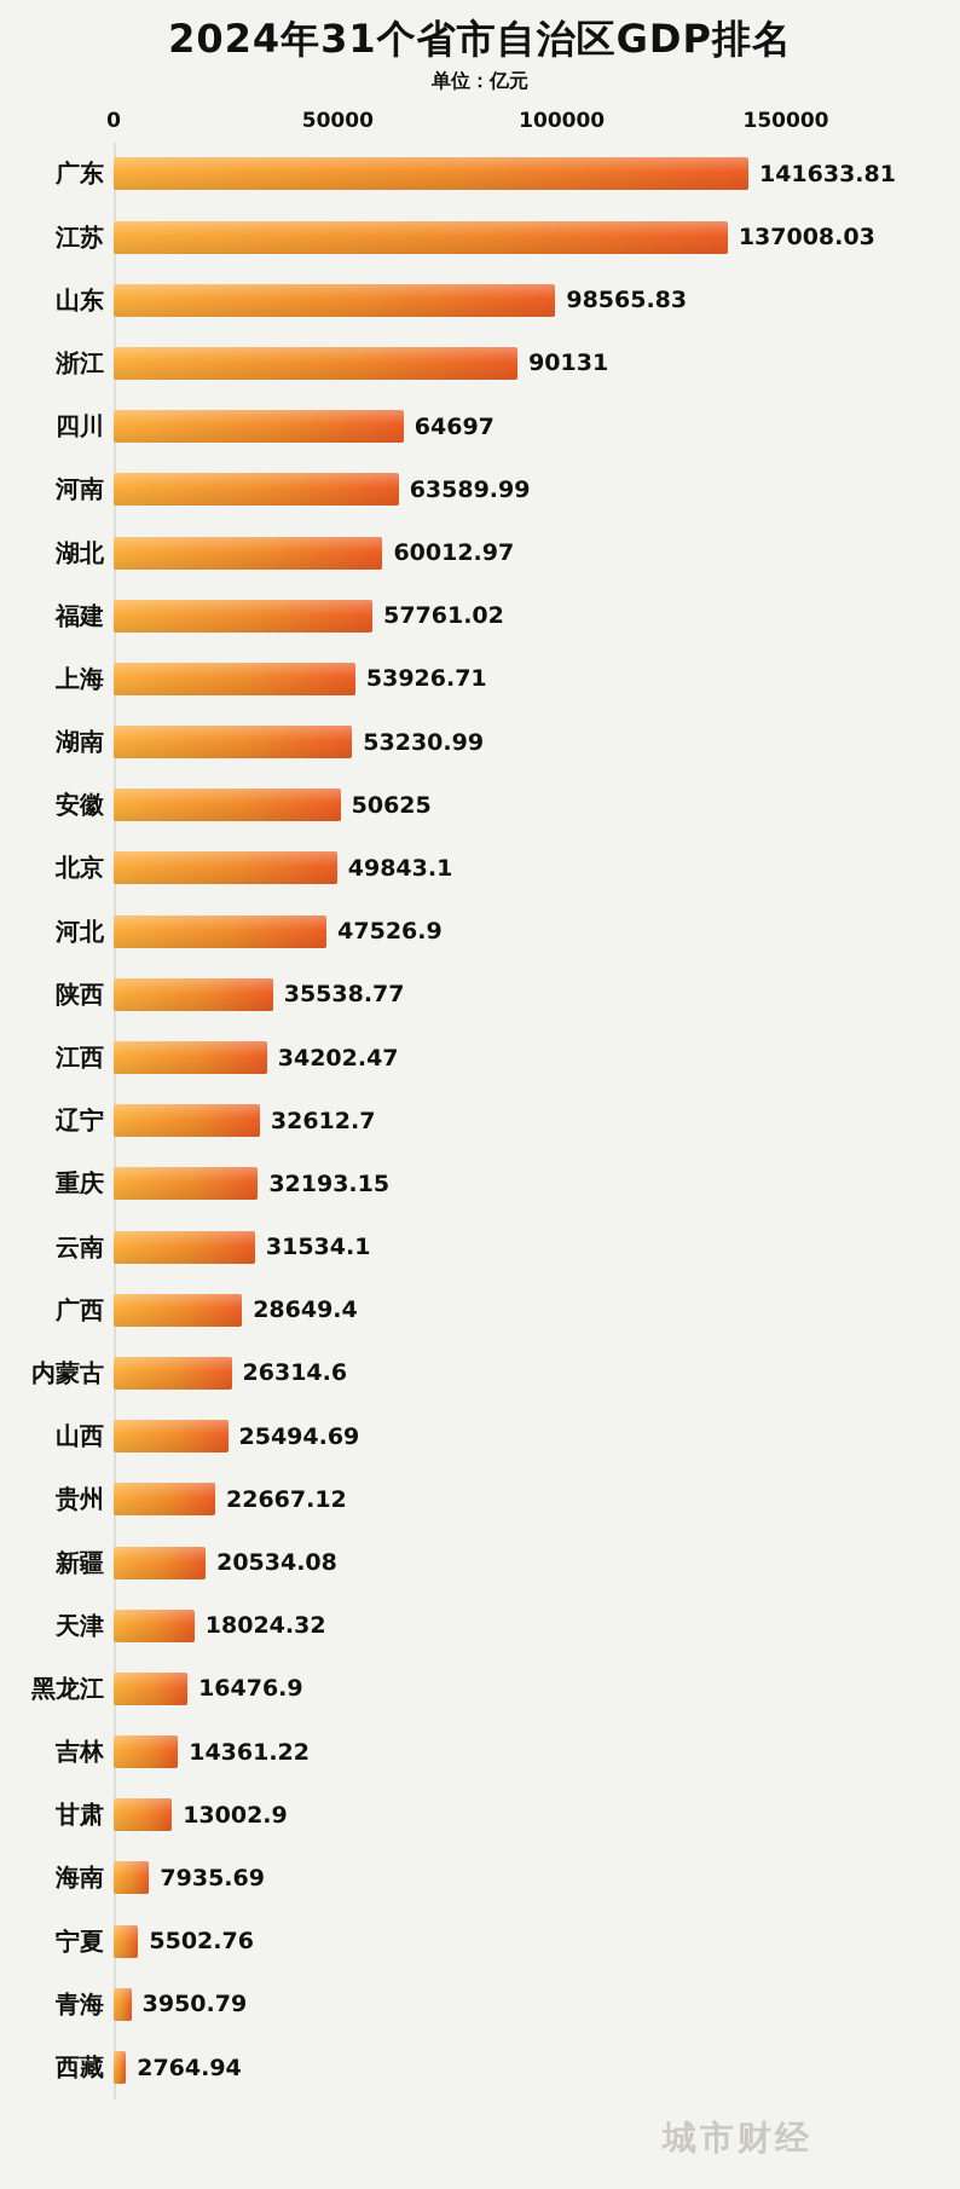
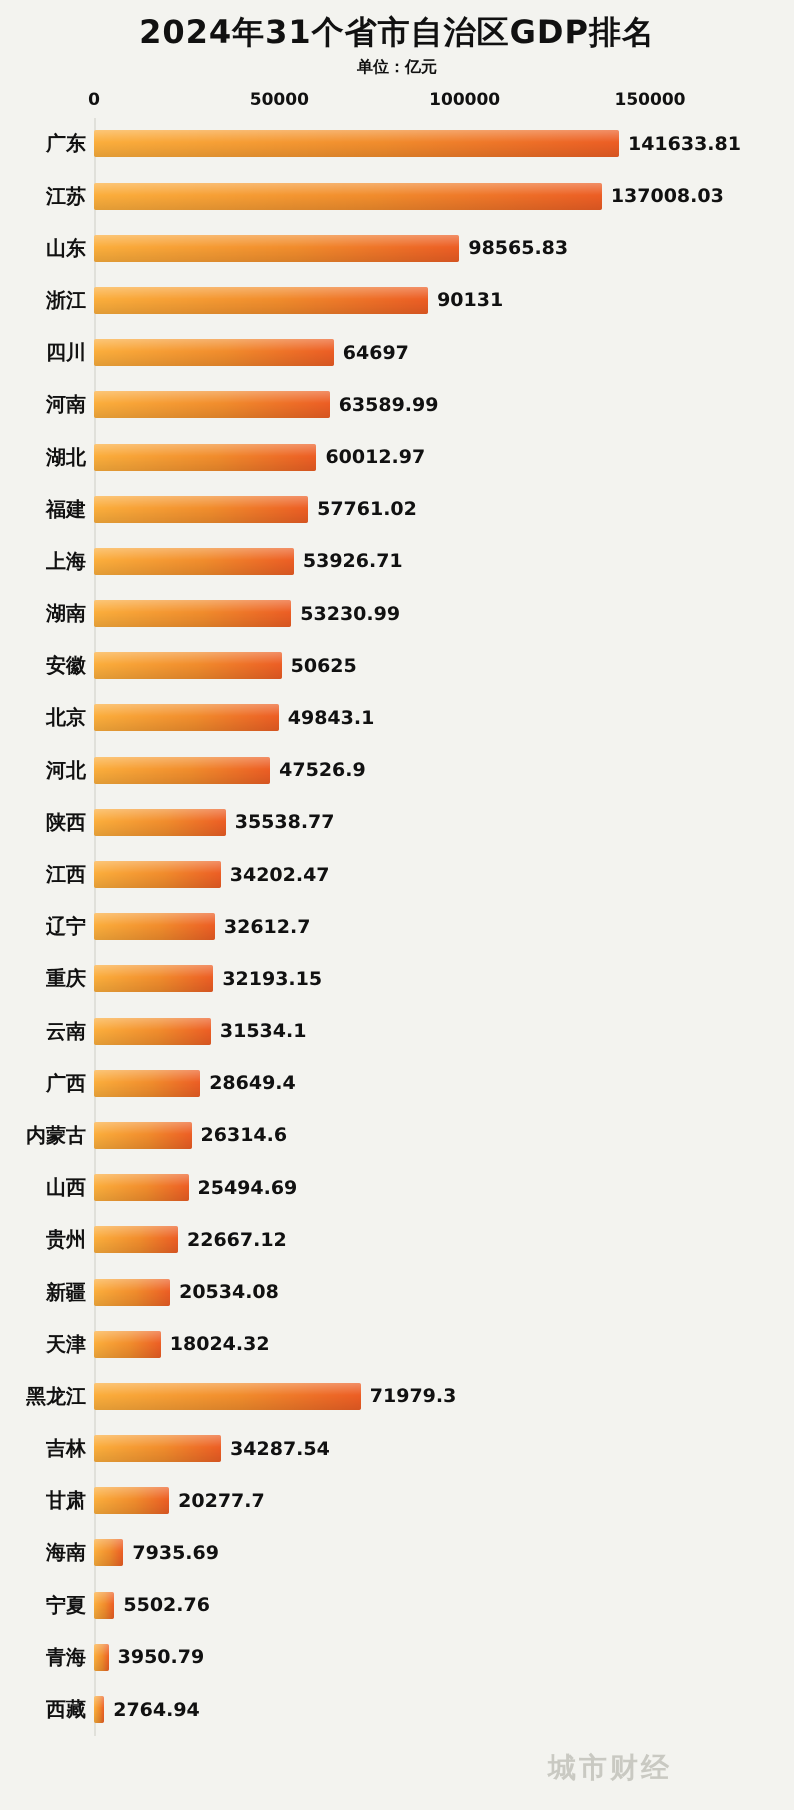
黑龙江: 16476.9 -> 71979.3
吉林: 14361.22 -> 34287.54
甘肃: 13002.9 -> 20277.7
